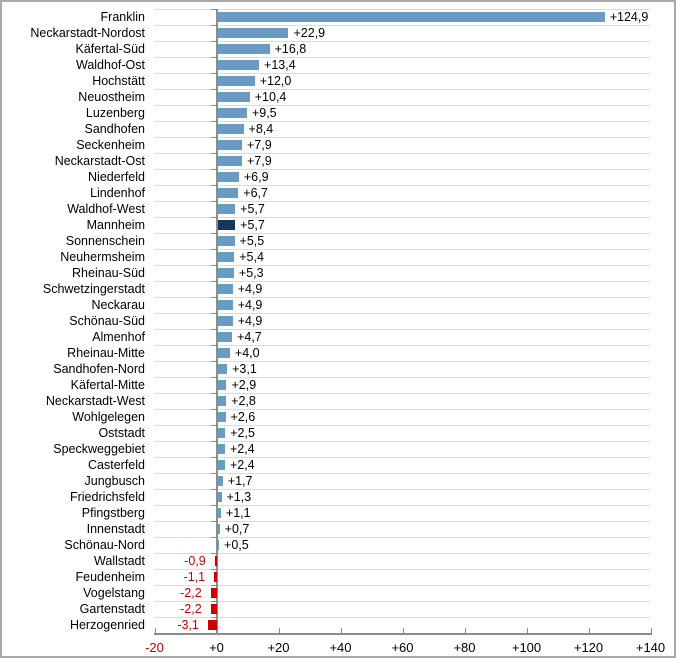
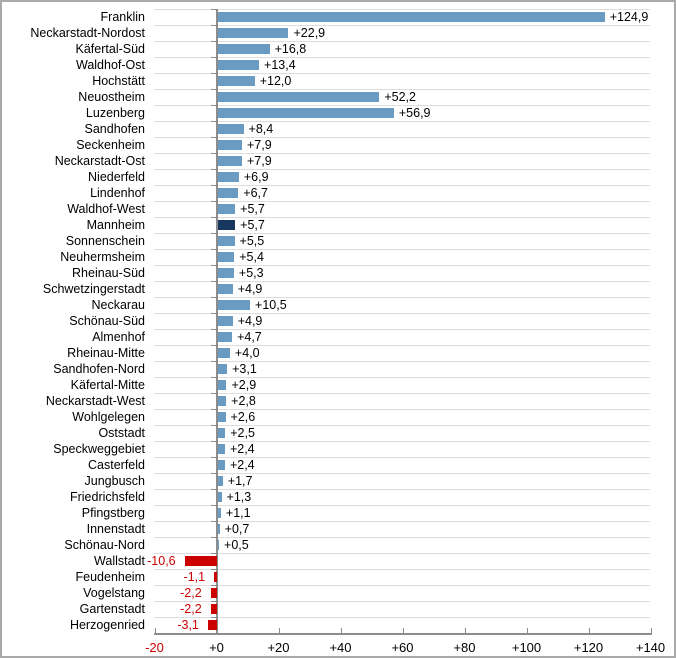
Neuostheim: +10,4 -> +52,2
Luzenberg: +9,5 -> +56,9
Neckarau: +4,9 -> +10,5
Wallstadt: -0,9 -> -10,6
